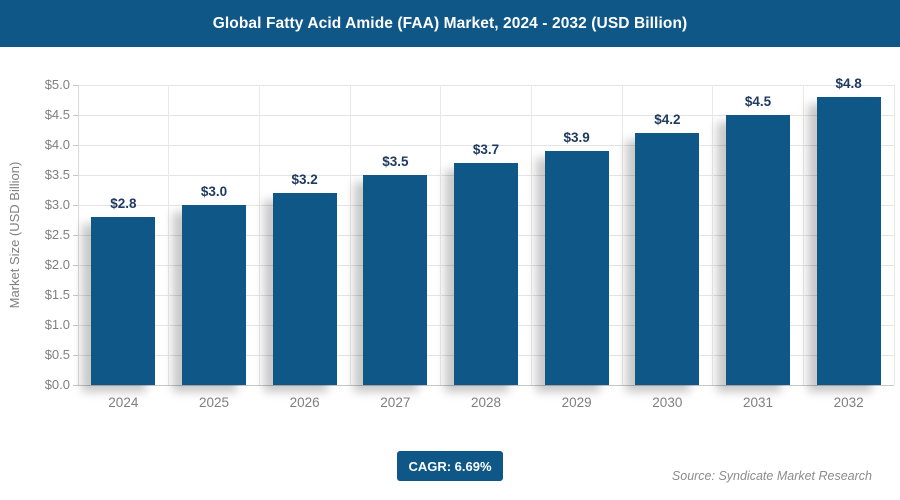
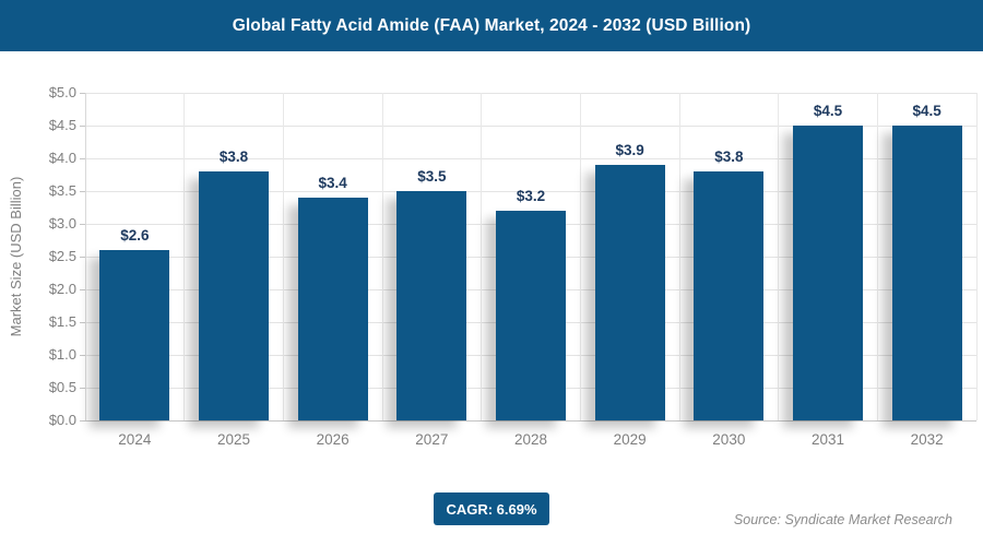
2024: $2.8 -> $2.6
2025: $3.0 -> $3.8
2026: $3.2 -> $3.4
2028: $3.7 -> $3.2
2030: $4.2 -> $3.8
2032: $4.8 -> $4.5
